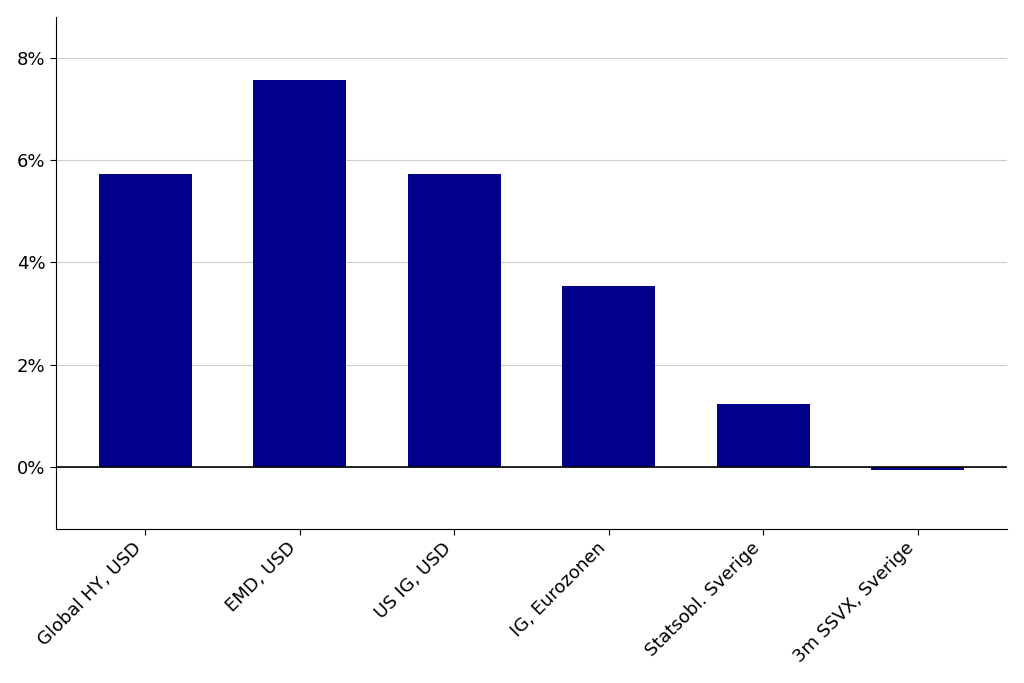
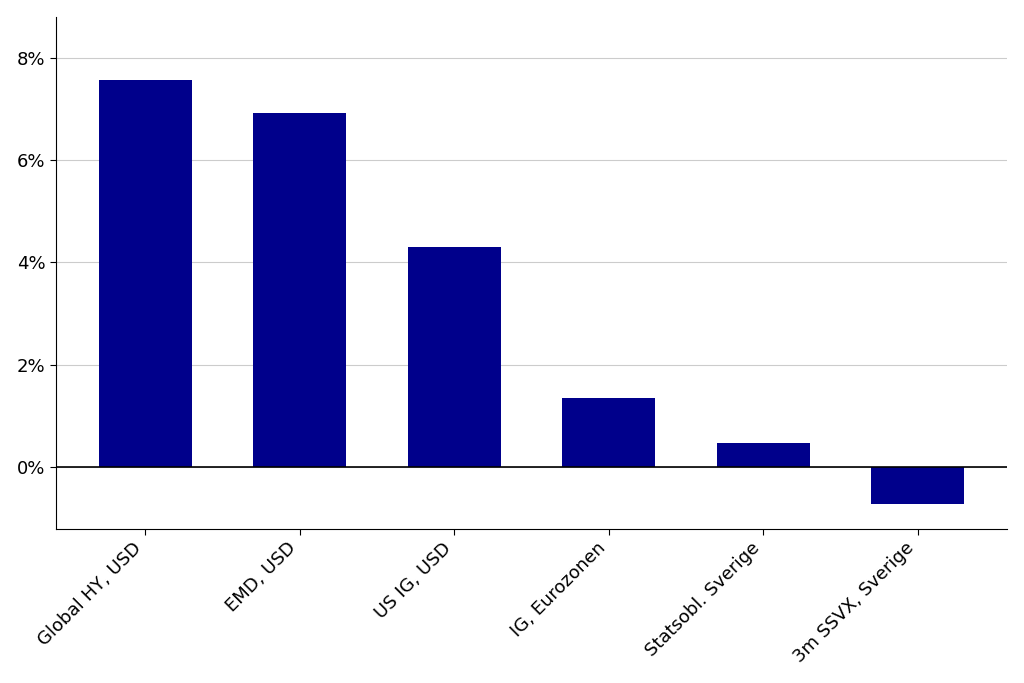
Global HY, USD: 5.72% -> 7.57%
EMD, USD: 7.56% -> 6.92%
US IG, USD: 5.72% -> 4.30%
IG, Eurozonen: 3.54% -> 1.36%
Statsobl. Sverige: 1.24% -> 0.48%
3m SSVX, Sverige: -0.06% -> -0.72%
